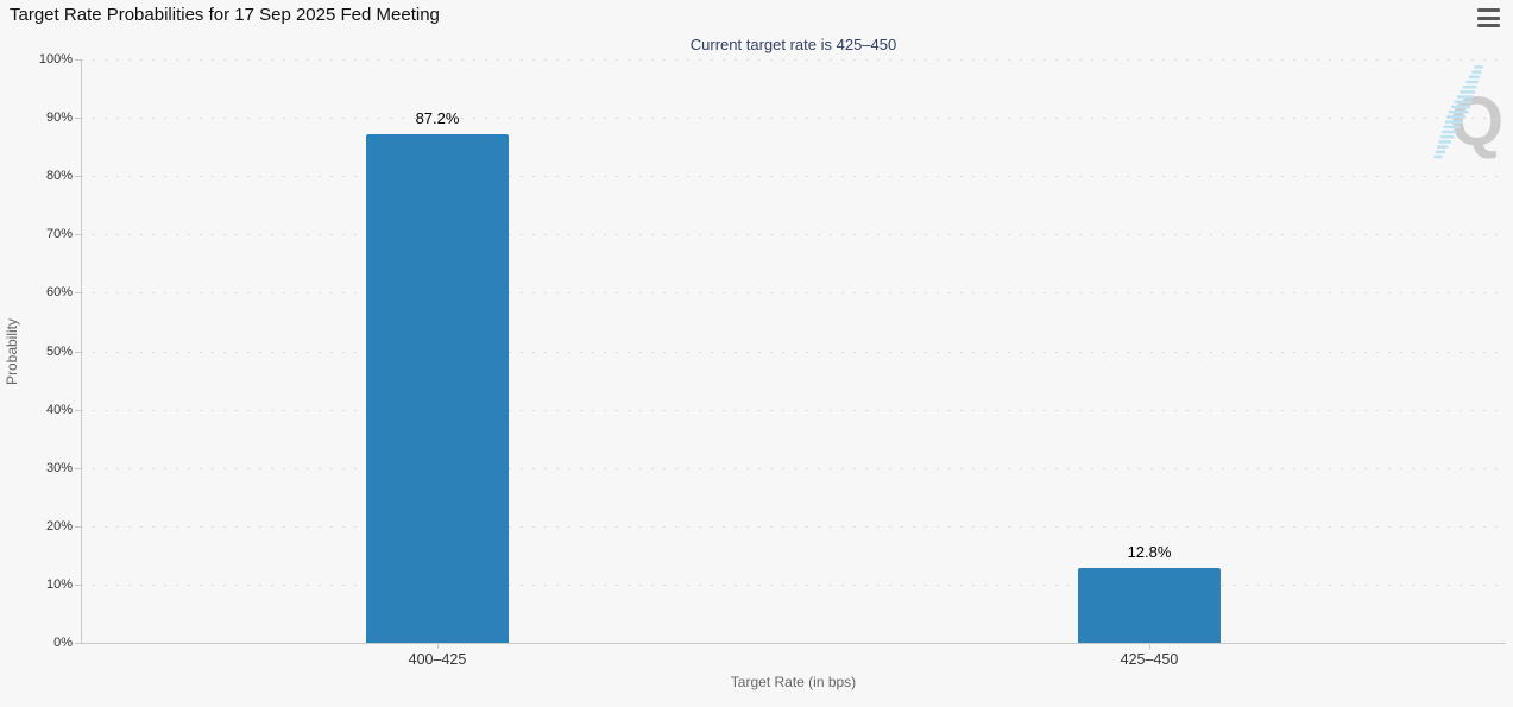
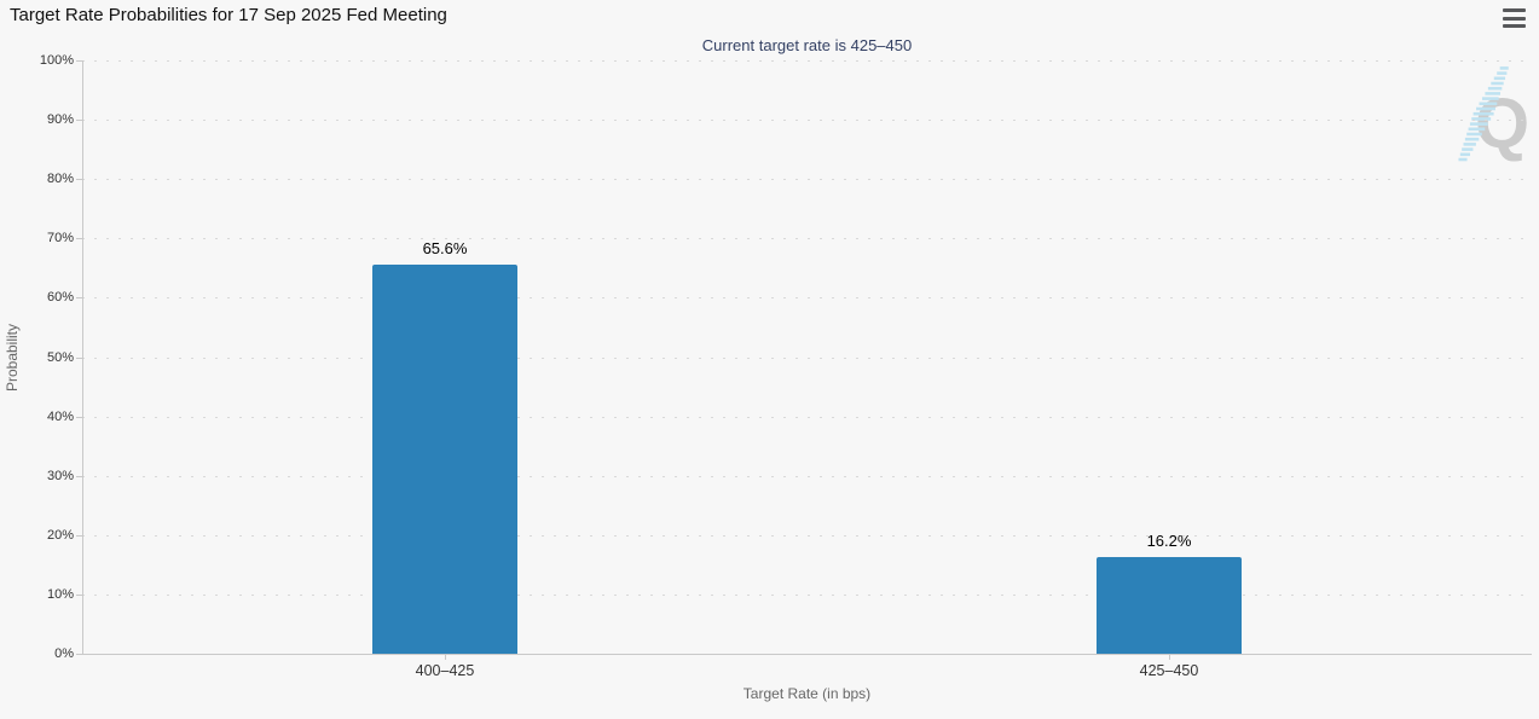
400–425: 87.2% -> 65.6%
425–450: 12.8% -> 16.2%
